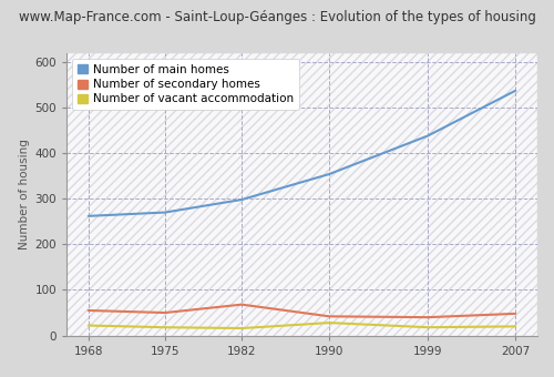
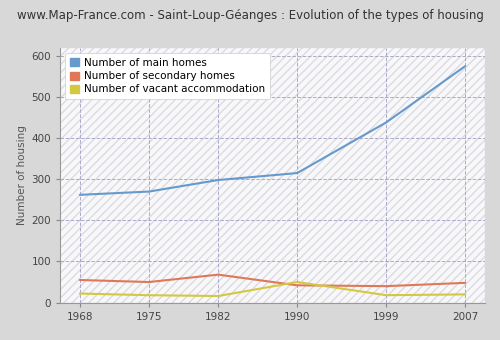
Number of main homes/1990: 354 -> 315
Number of vacant accommodation/1990: 28 -> 50
Number of main homes/2007: 537 -> 575
